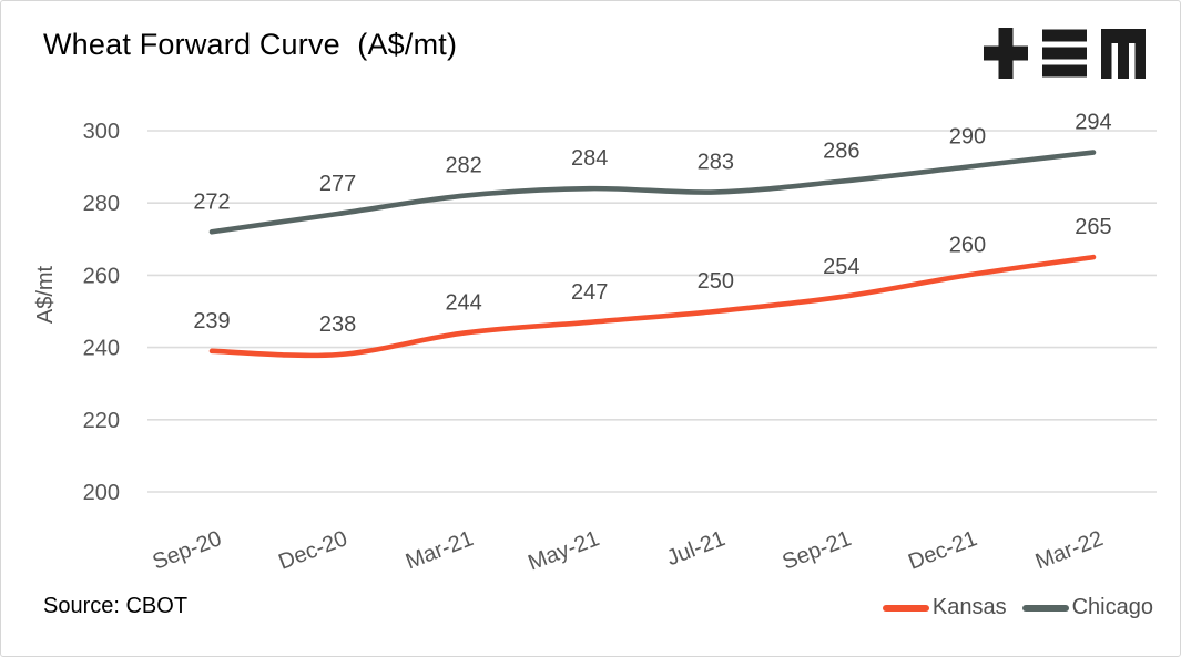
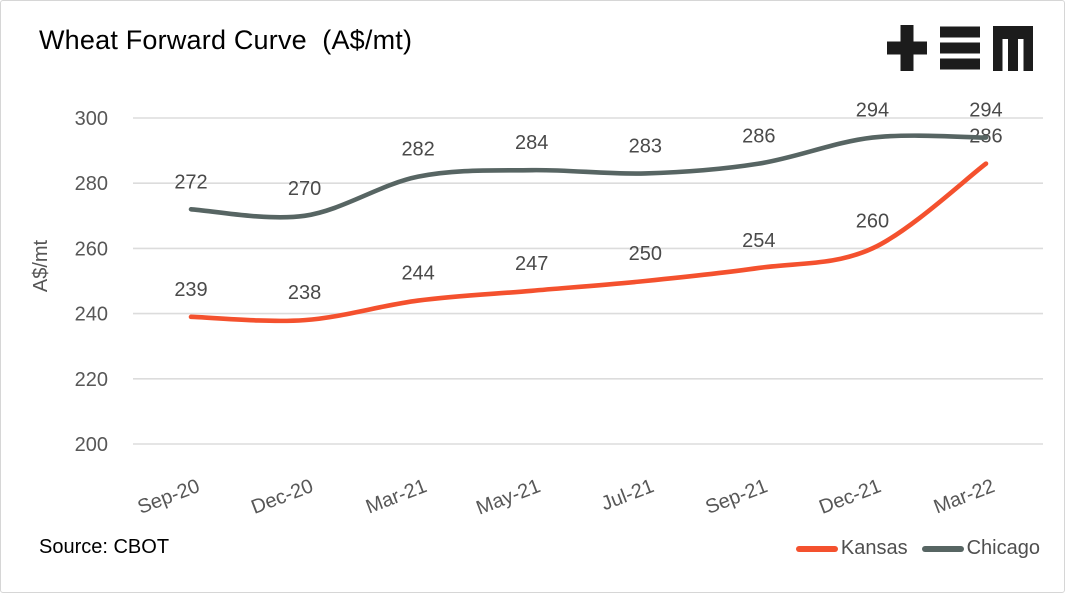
Chicago/Dec-20: 277 -> 270
Chicago/Dec-21: 290 -> 294
Kansas/Mar-22: 265 -> 286
